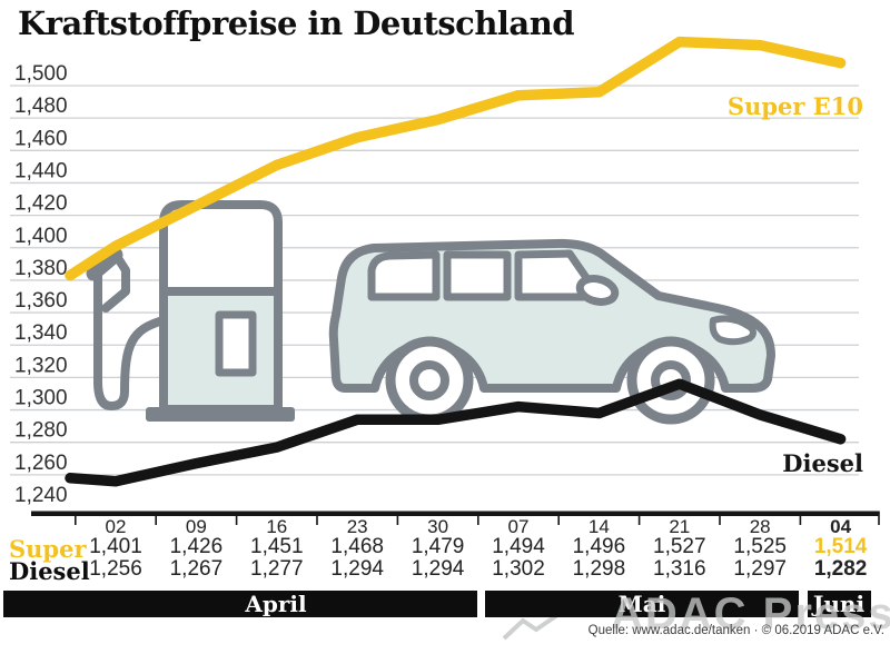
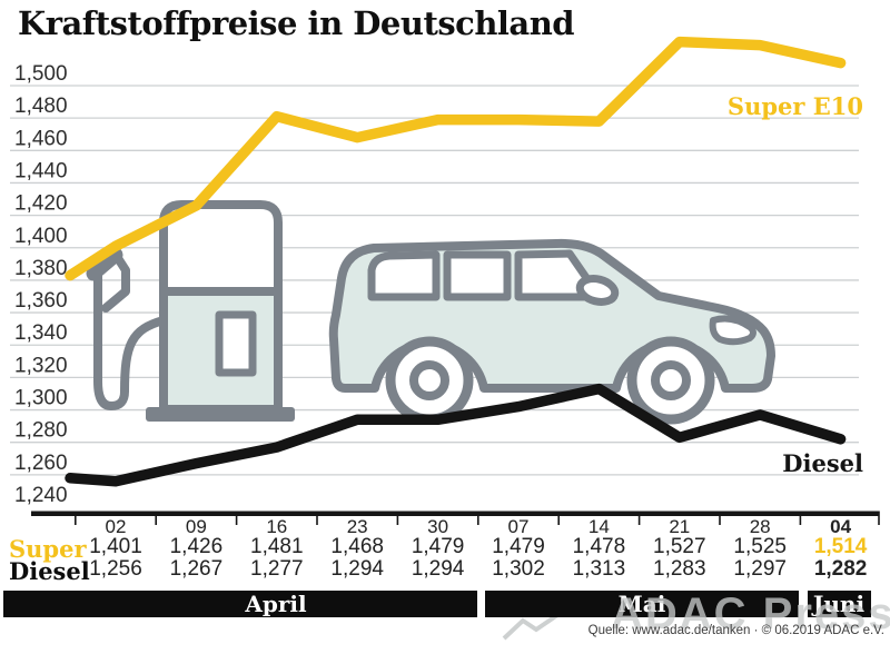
Super E10/16: 1,451 -> 1,481
Super E10/07: 1,494 -> 1,479
Super E10/14: 1,496 -> 1,478
Diesel/14: 1,298 -> 1,313
Diesel/21: 1,316 -> 1,283
